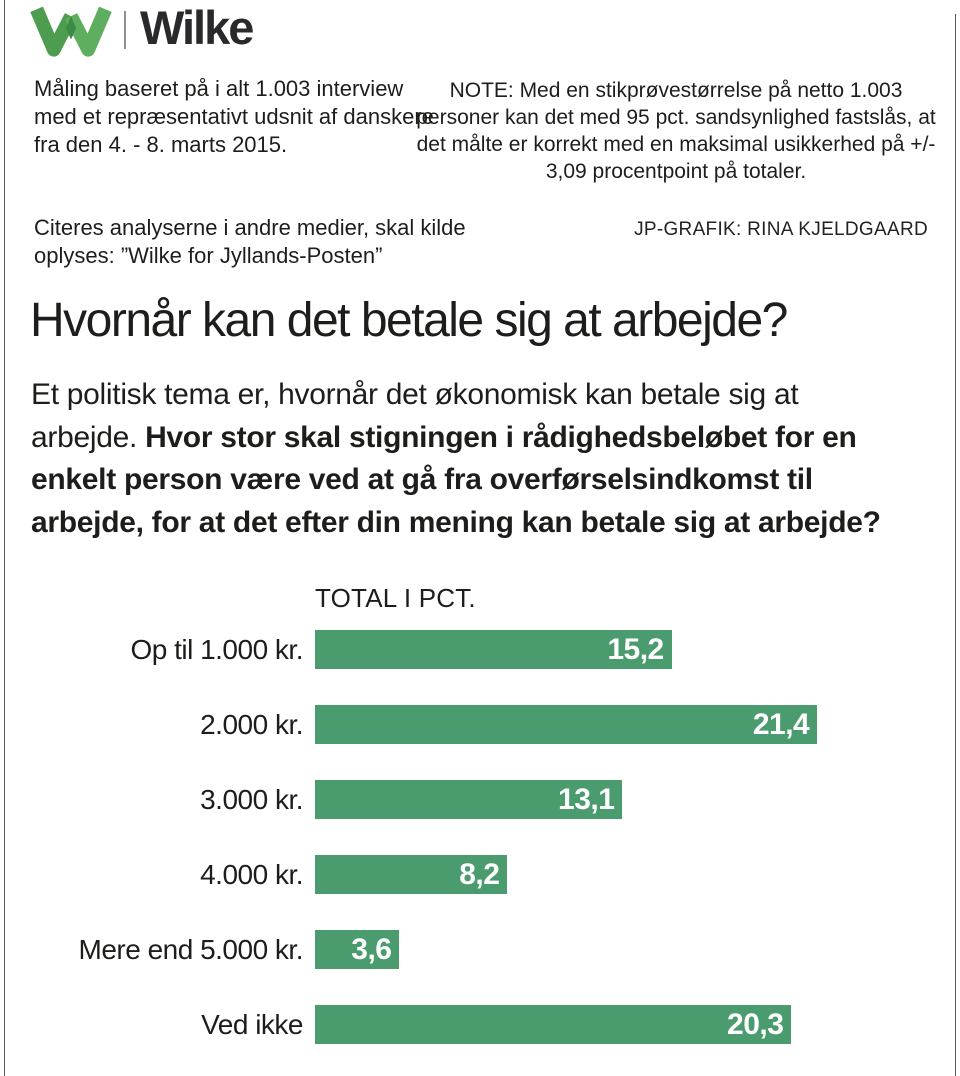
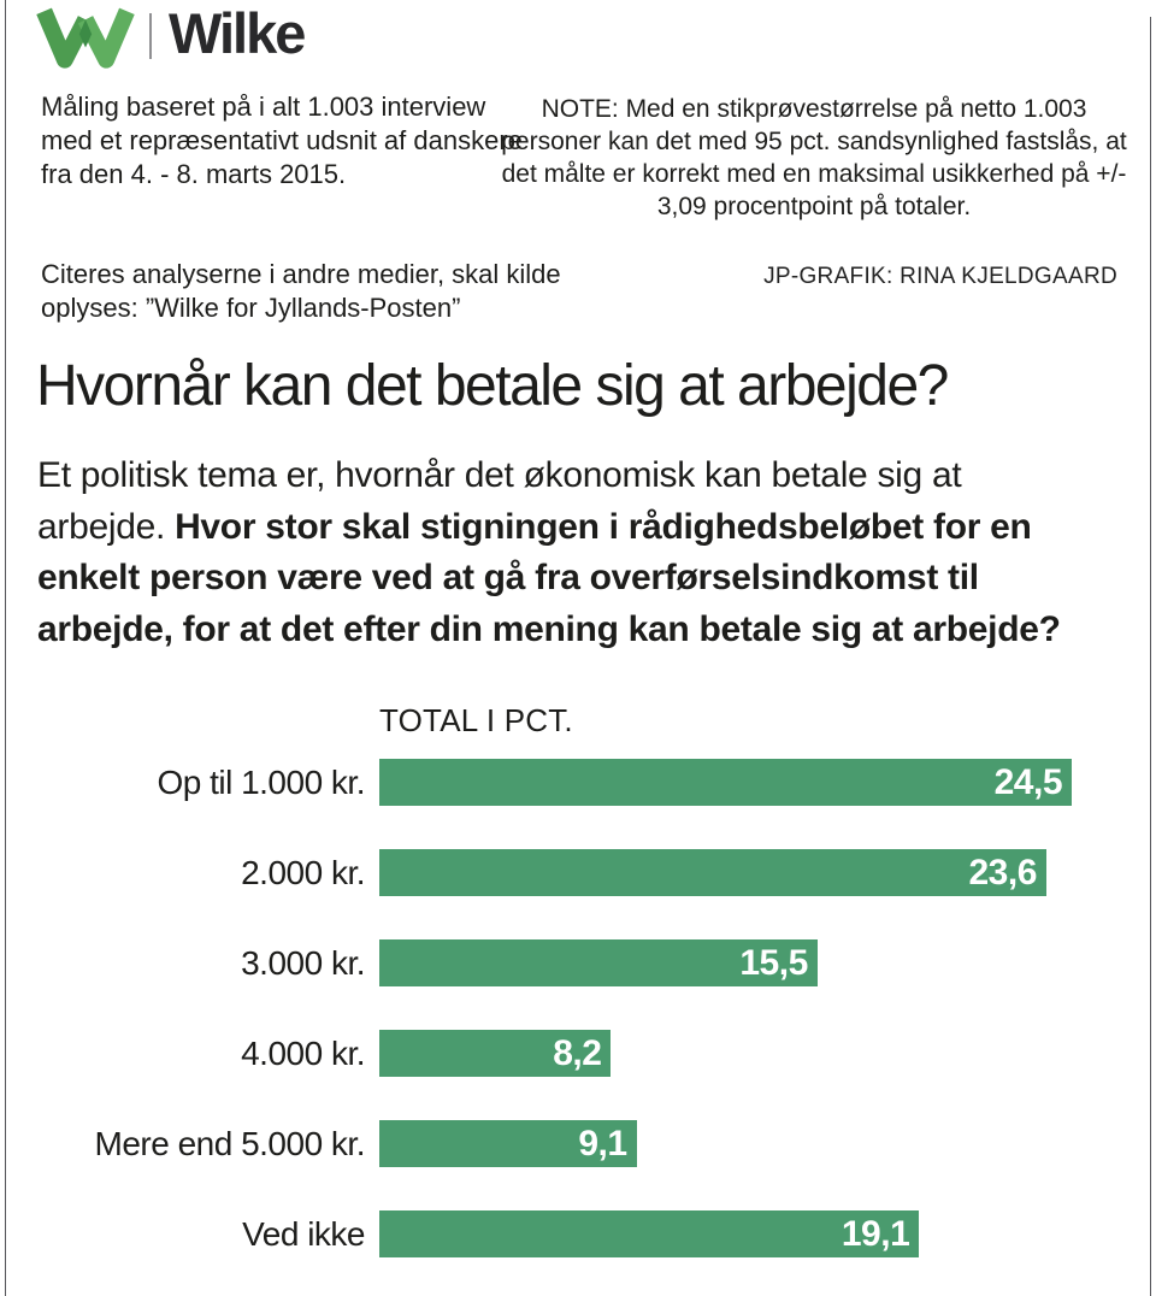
Op til 1.000 kr.: 15,2 -> 24,5
2.000 kr.: 21,4 -> 23,6
3.000 kr.: 13,1 -> 15,5
Mere end 5.000 kr.: 3,6 -> 9,1
Ved ikke: 20,3 -> 19,1
